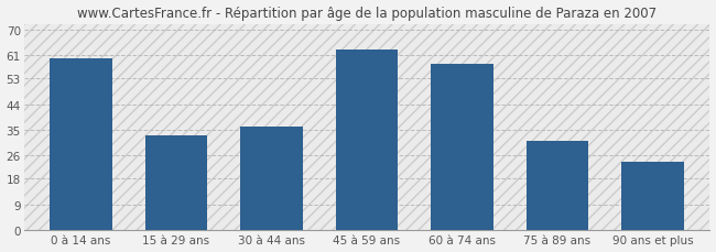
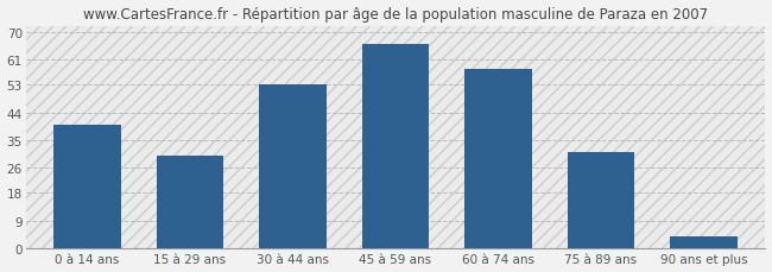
0 à 14 ans: 60 -> 40
15 à 29 ans: 33 -> 30
30 à 44 ans: 36 -> 53
45 à 59 ans: 63 -> 66
90 ans et plus: 24 -> 4
